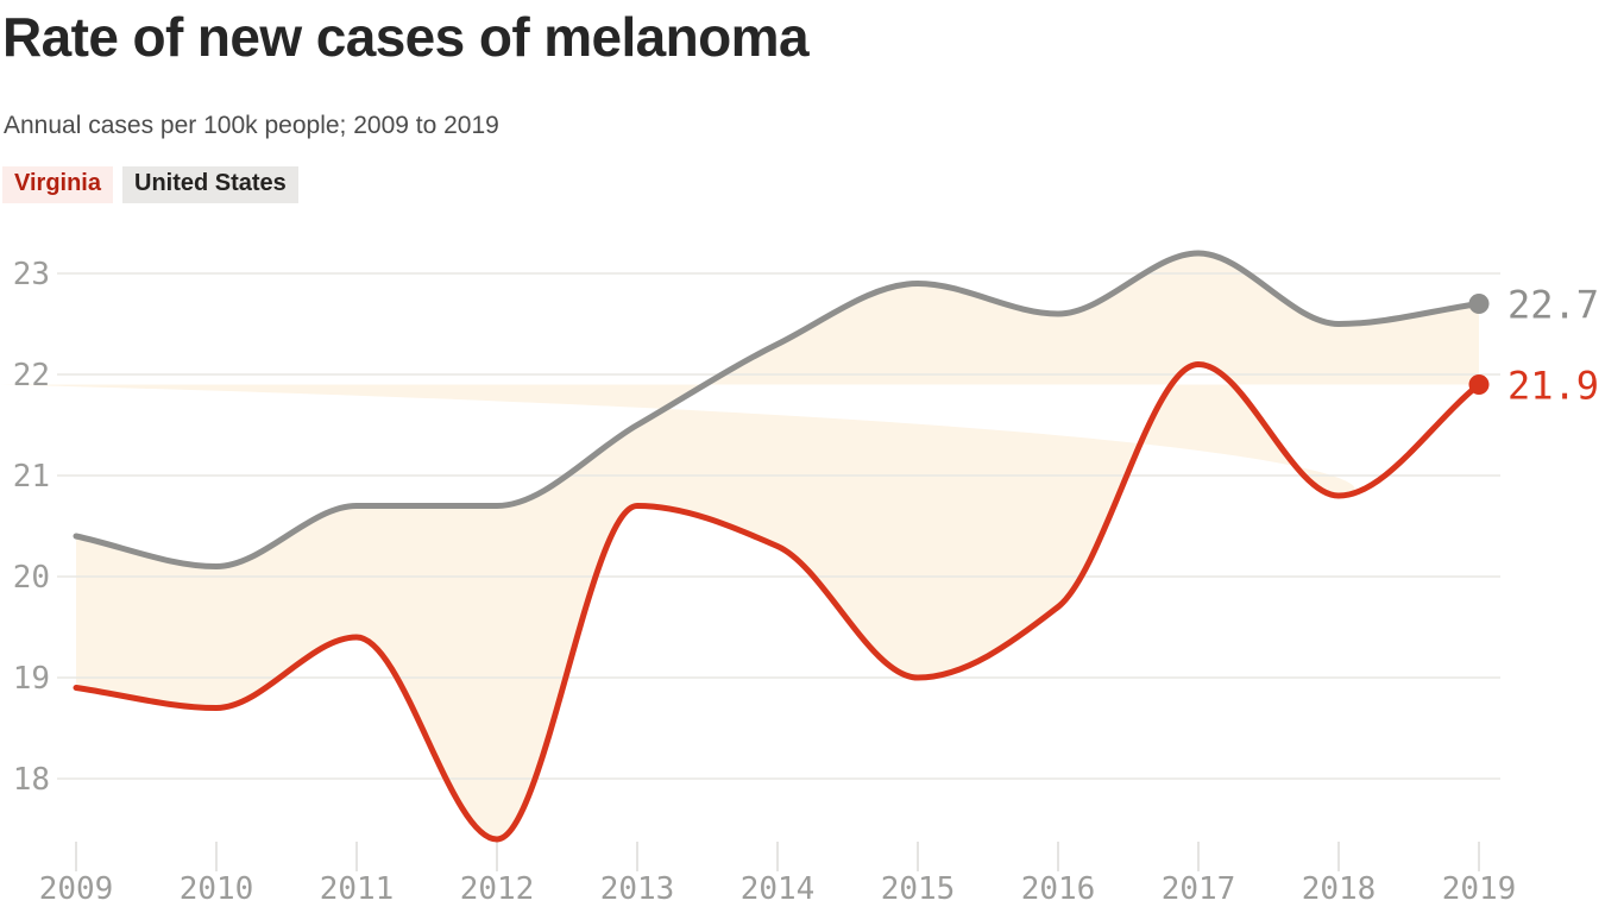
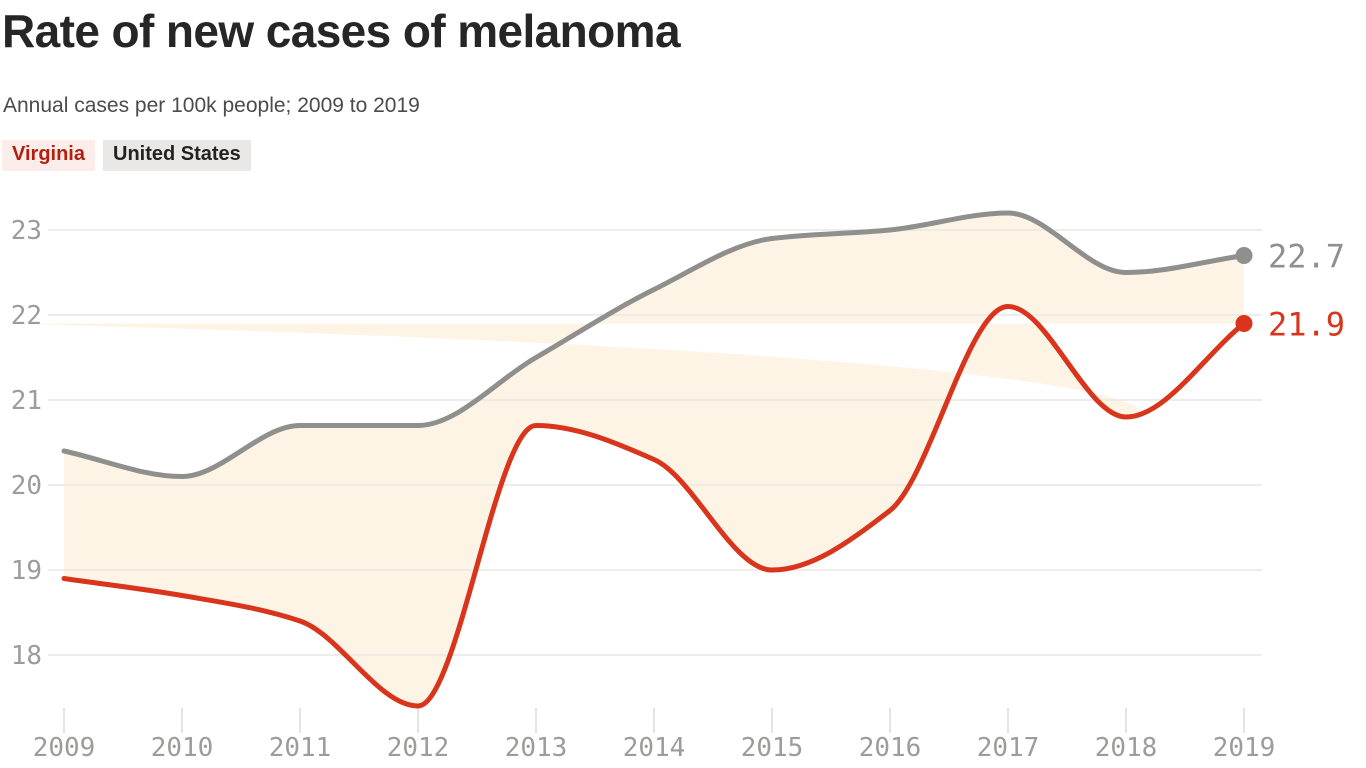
Virginia/2011: 19.4 -> 18.4
United States/2016: 22.6 -> 23.0
